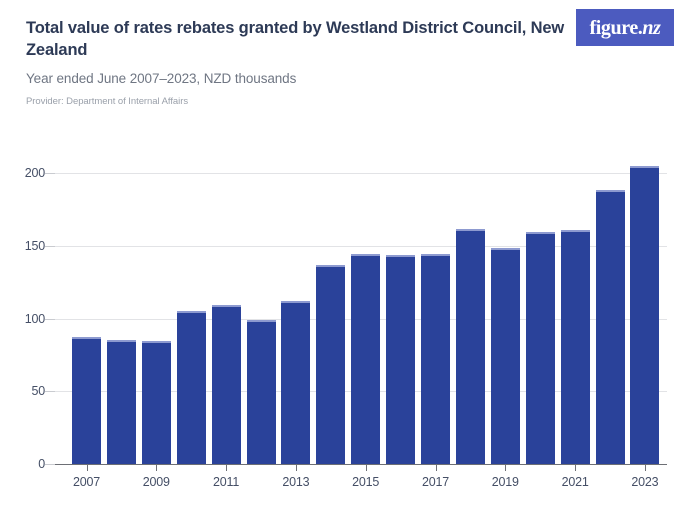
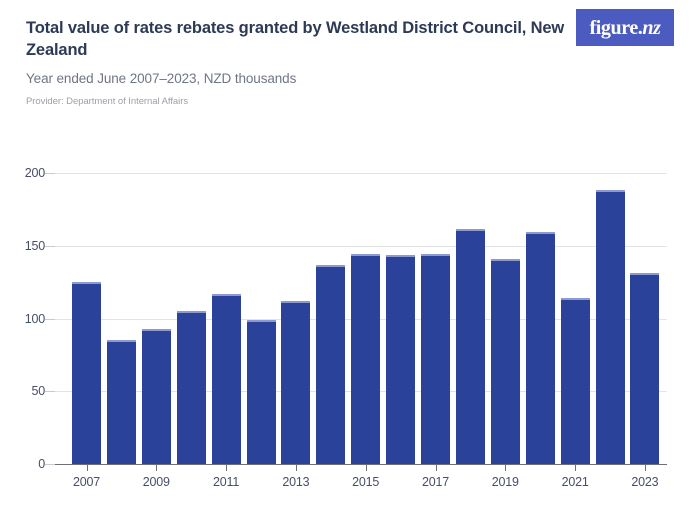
2007: 87 -> 125
2009: 84 -> 93
2011: 109 -> 117
2019: 148 -> 141
2021: 161 -> 114
2023: 205 -> 131
